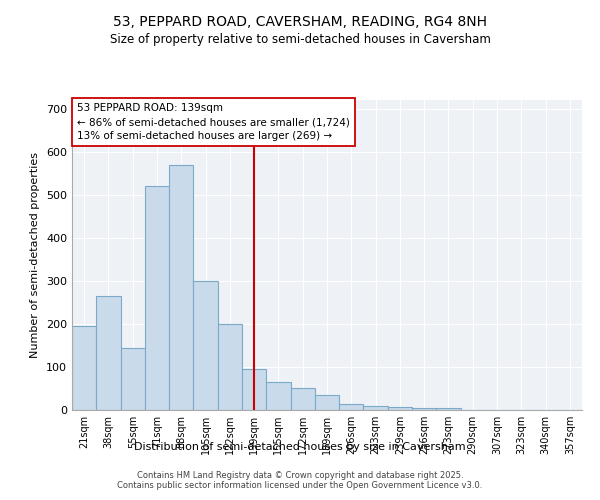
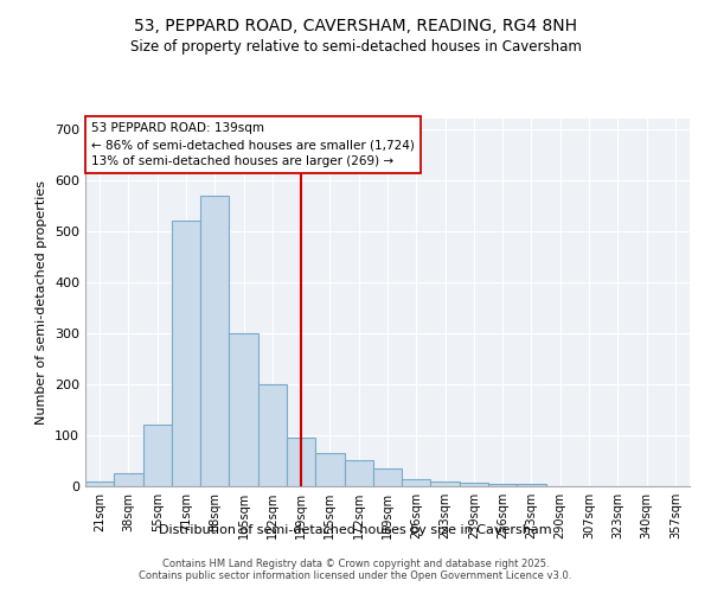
21sqm: 195 -> 10
38sqm: 265 -> 25
55sqm: 145 -> 120
